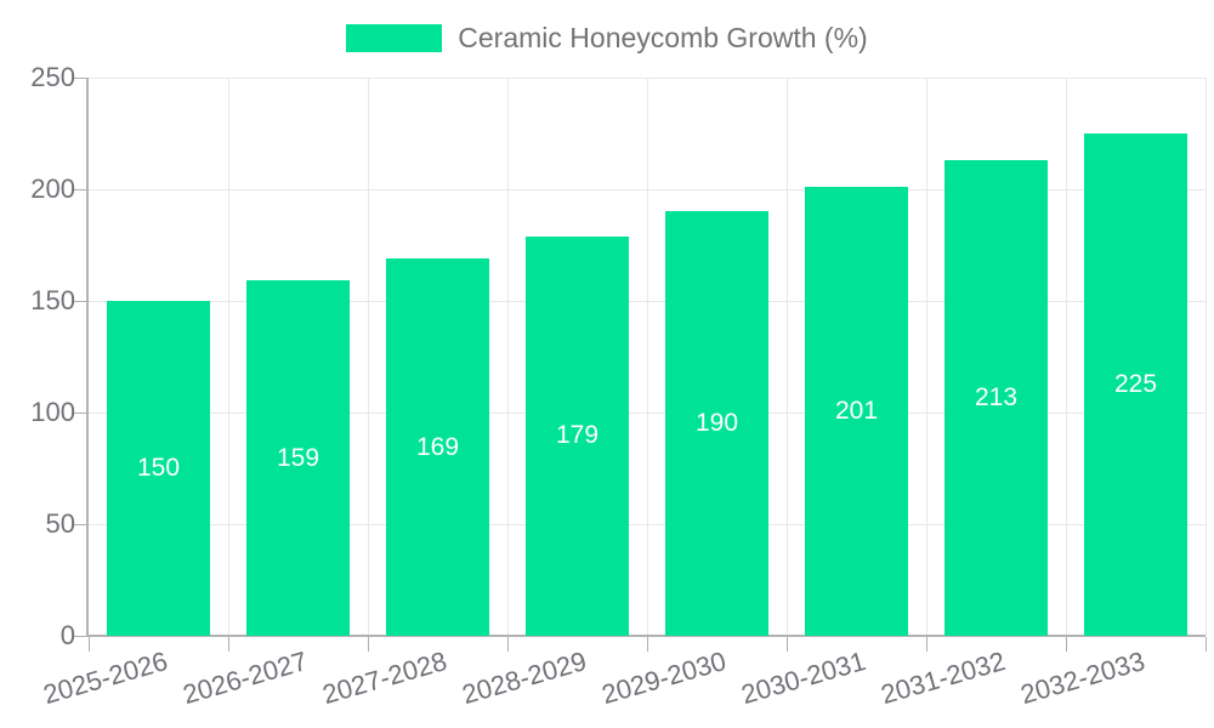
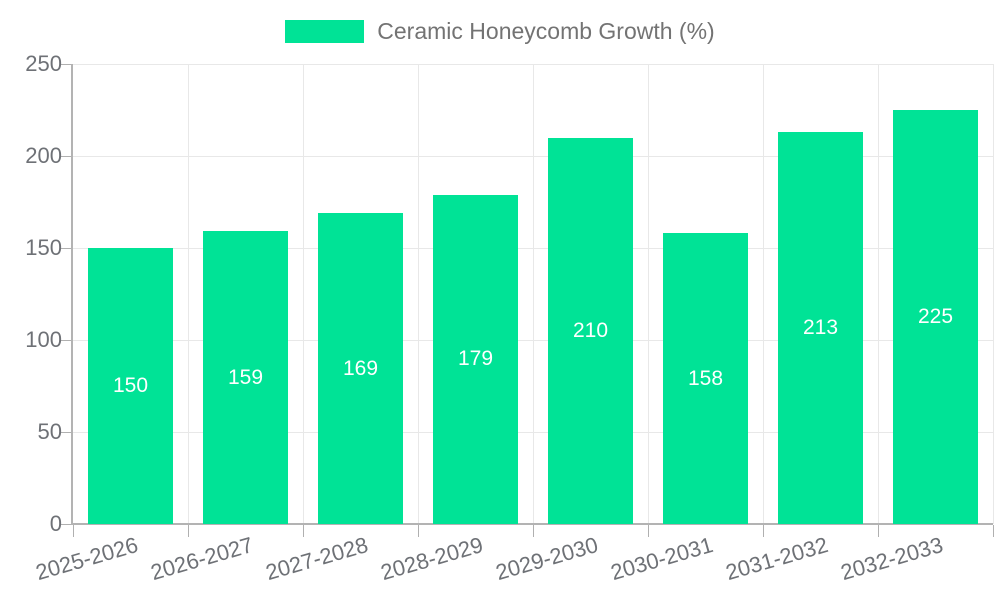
2029-2030: 190 -> 210
2030-2031: 201 -> 158
